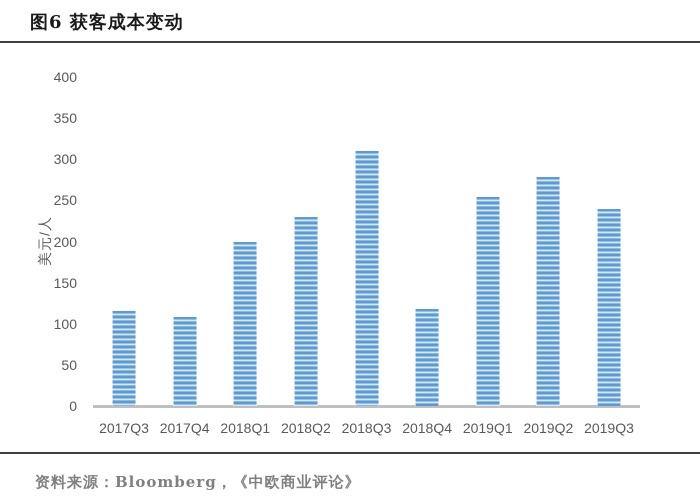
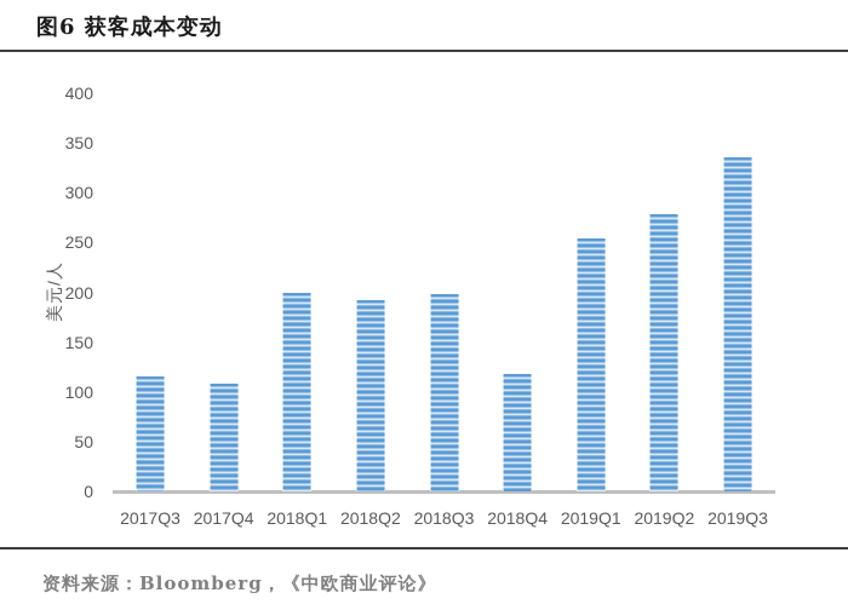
2018Q2: 230 -> 190
2018Q3: 310 -> 200
2019Q3: 240 -> 340
